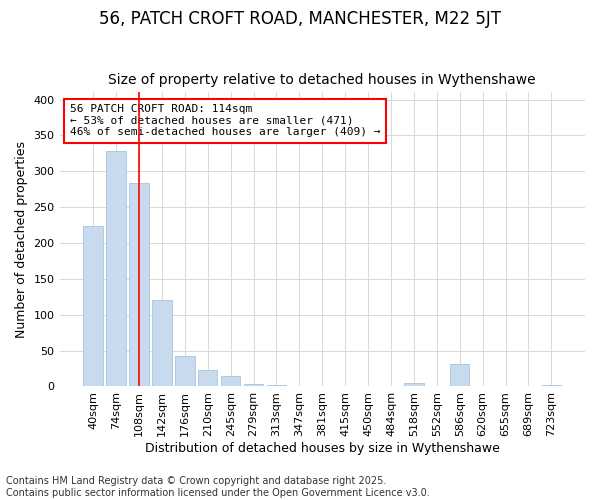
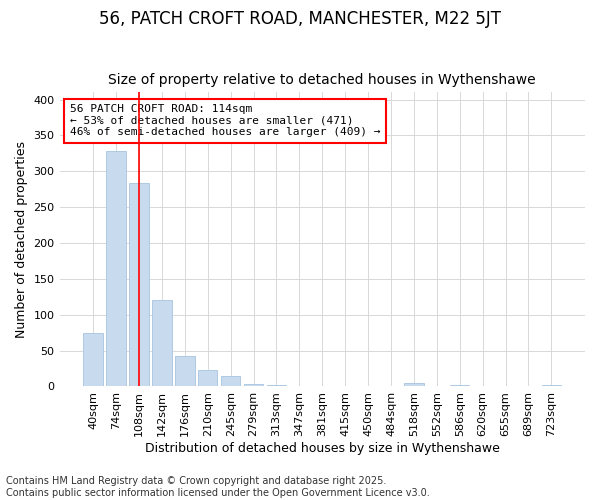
40sqm: 224 -> 75
586sqm: 32 -> 2
